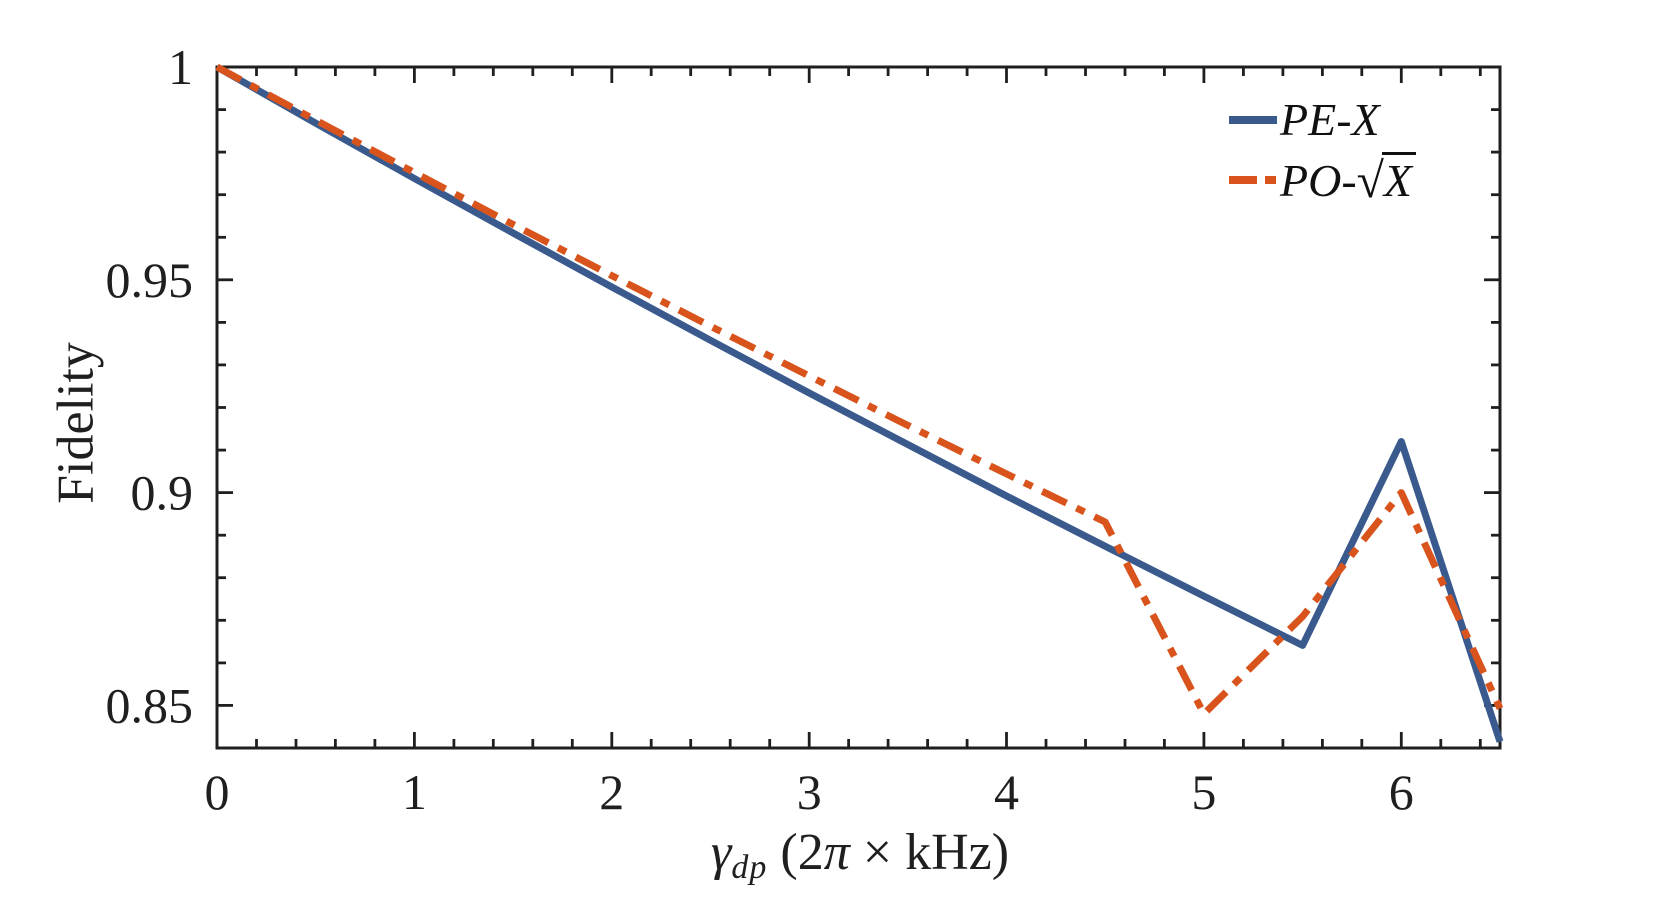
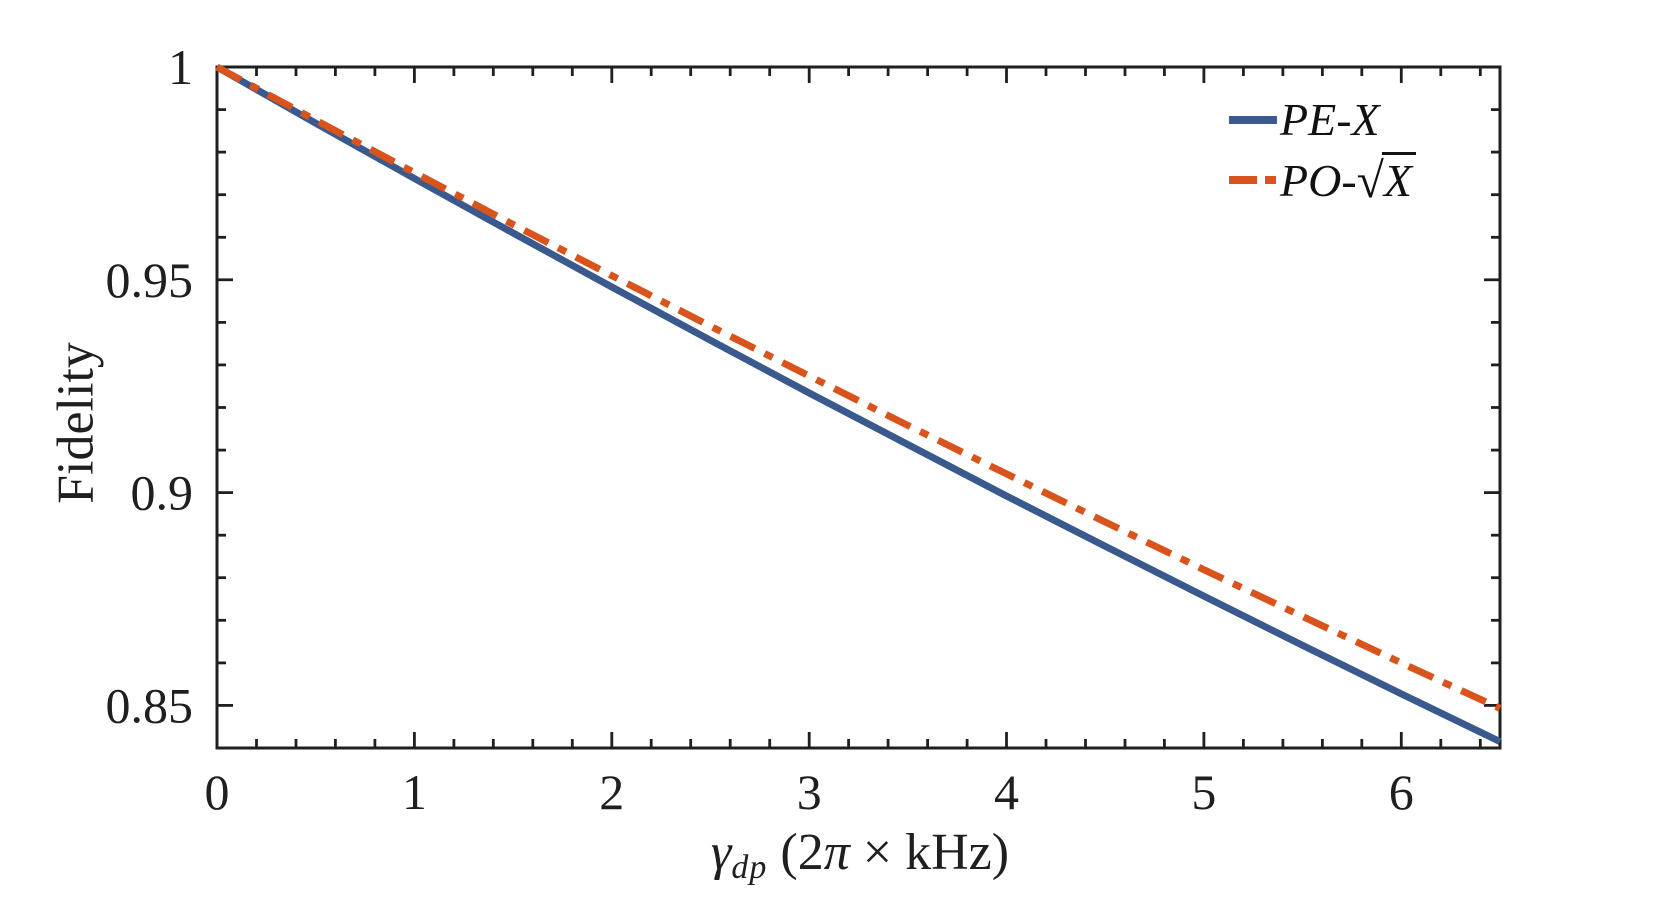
PO-√X/5: 0.848 -> 0.882
PE-X/6: 0.912 -> 0.853
PO-√X/6: 0.900 -> 0.860
